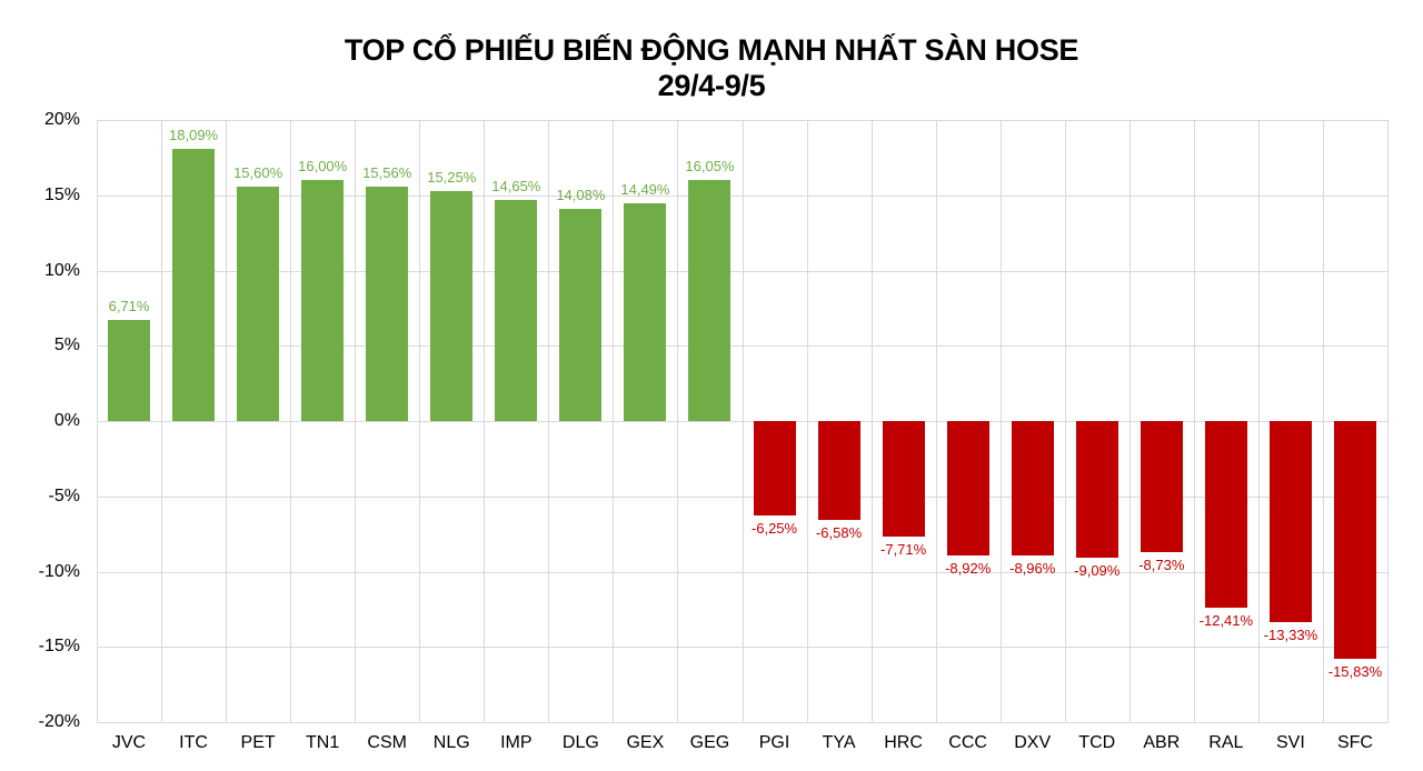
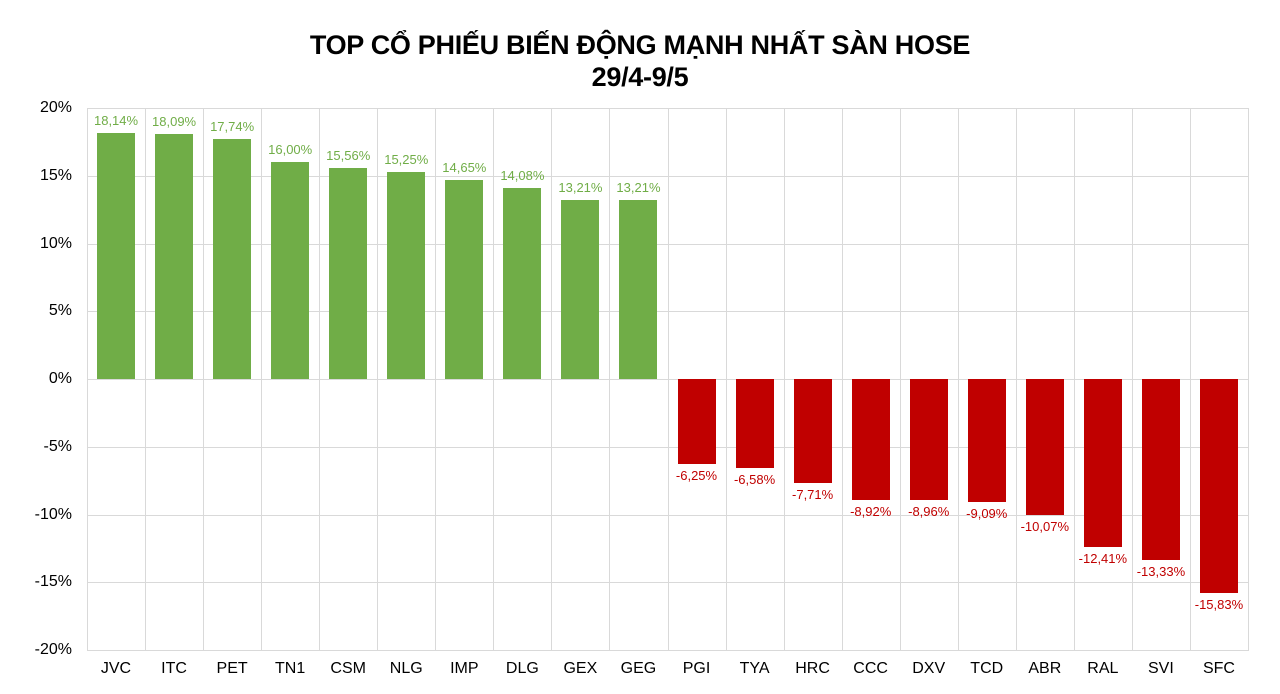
JVC: 6,71% -> 18,14%
PET: 15,60% -> 17,74%
GEX: 14,49% -> 13,21%
GEG: 16,05% -> 13,21%
ABR: -8,73% -> -10,07%
